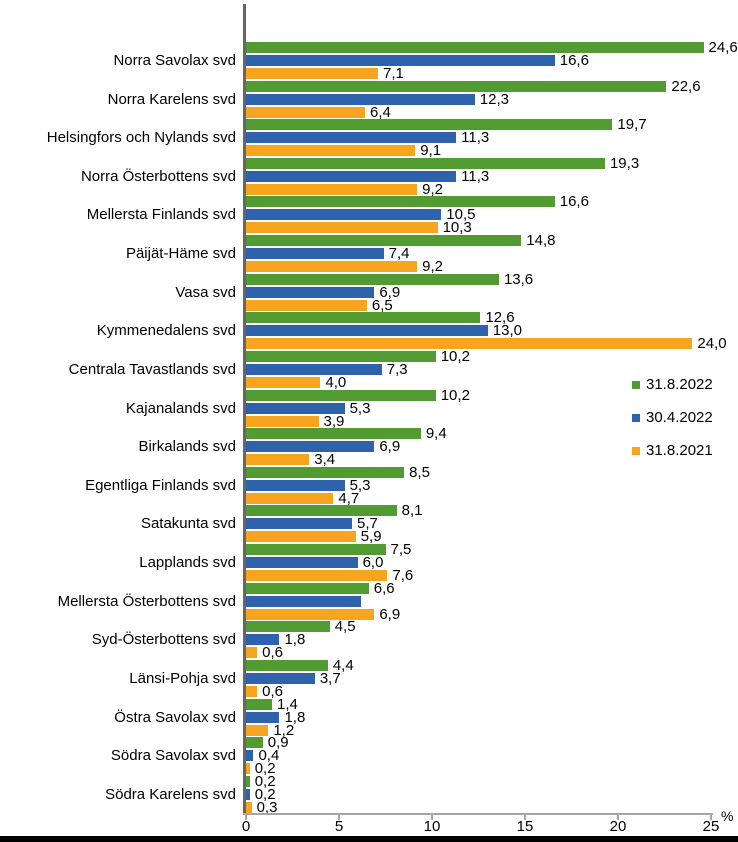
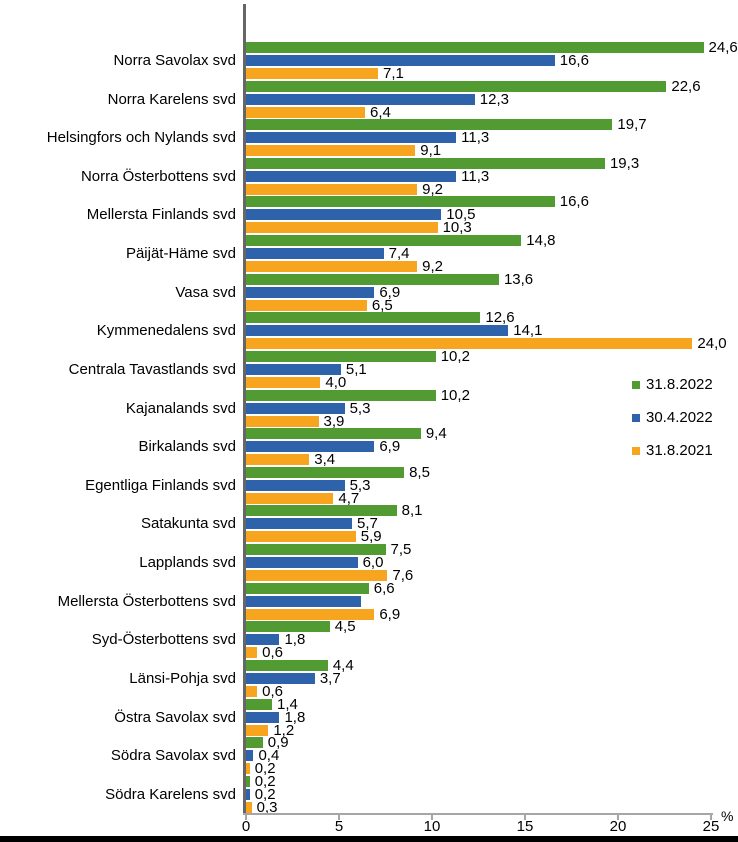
30.4.2022/Kymmenedalens svd: 13,0 -> 14,1
30.4.2022/Centrala Tavastlands svd: 7,3 -> 5,1
